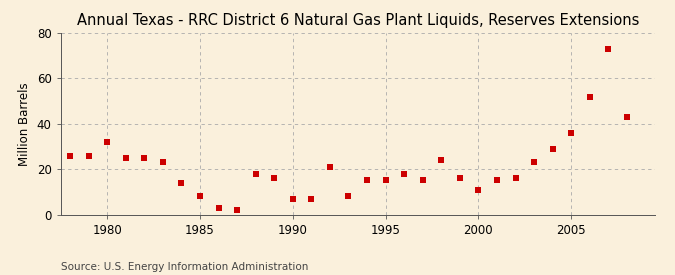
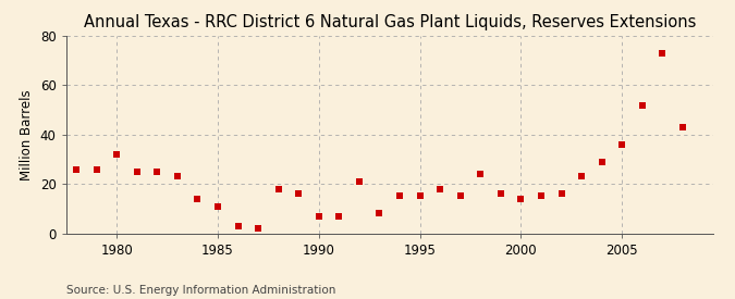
1985: 8 -> 11
2000: 11 -> 14
